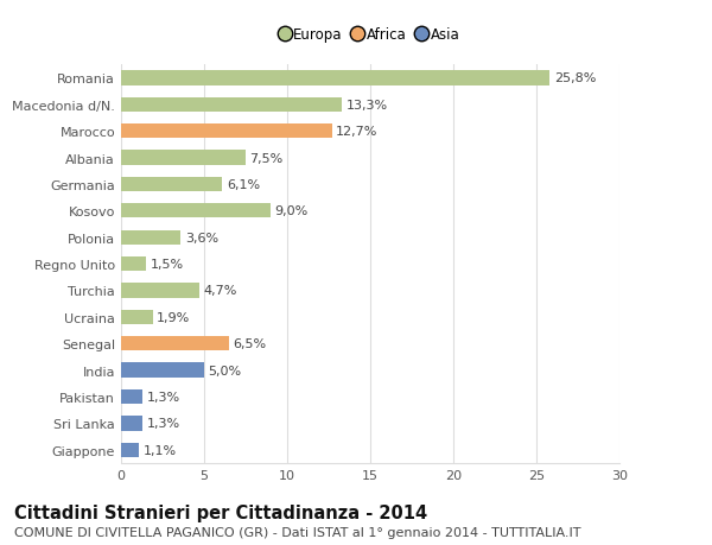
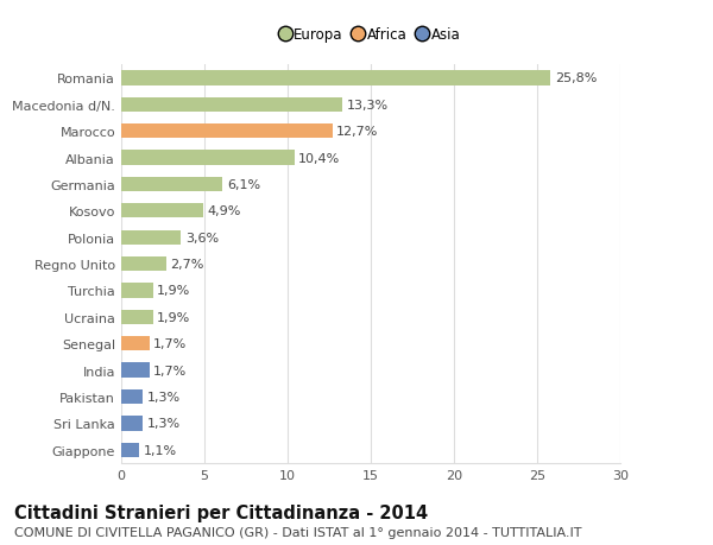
Albania: 7,5% -> 10,4%
Kosovo: 9,0% -> 4,9%
Regno Unito: 1,5% -> 2,7%
Turchia: 4,7% -> 1,9%
Senegal: 6,5% -> 1,7%
India: 5,0% -> 1,7%
